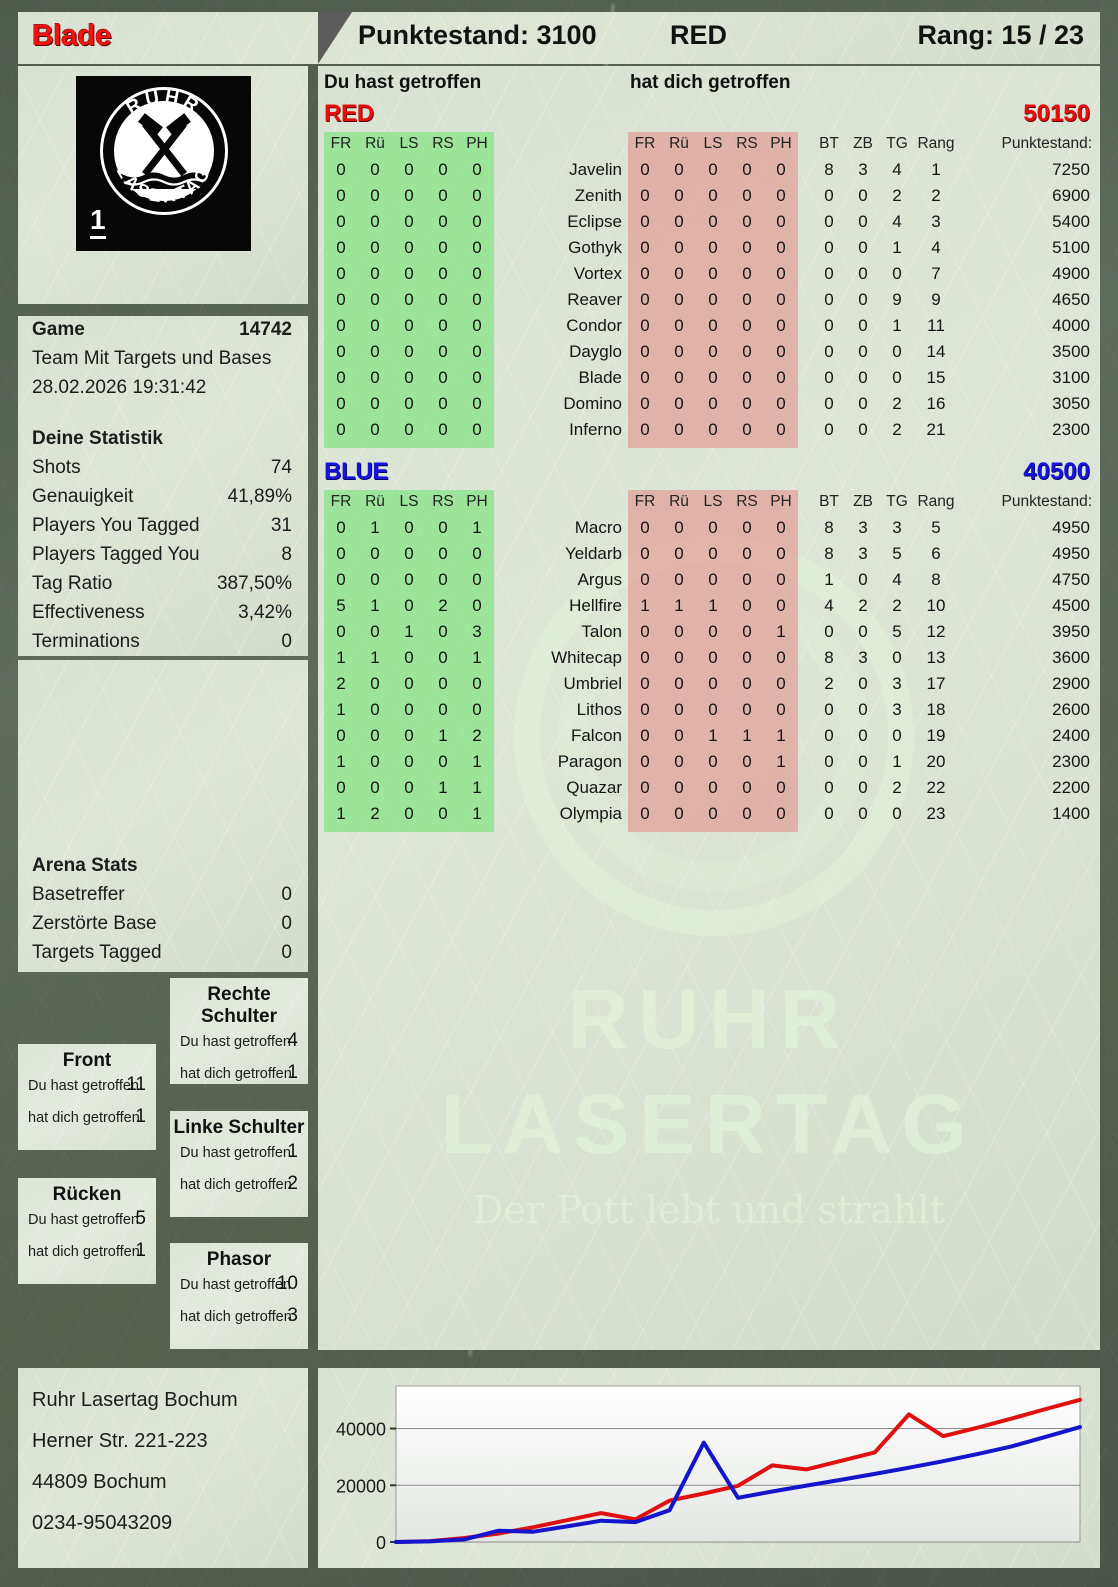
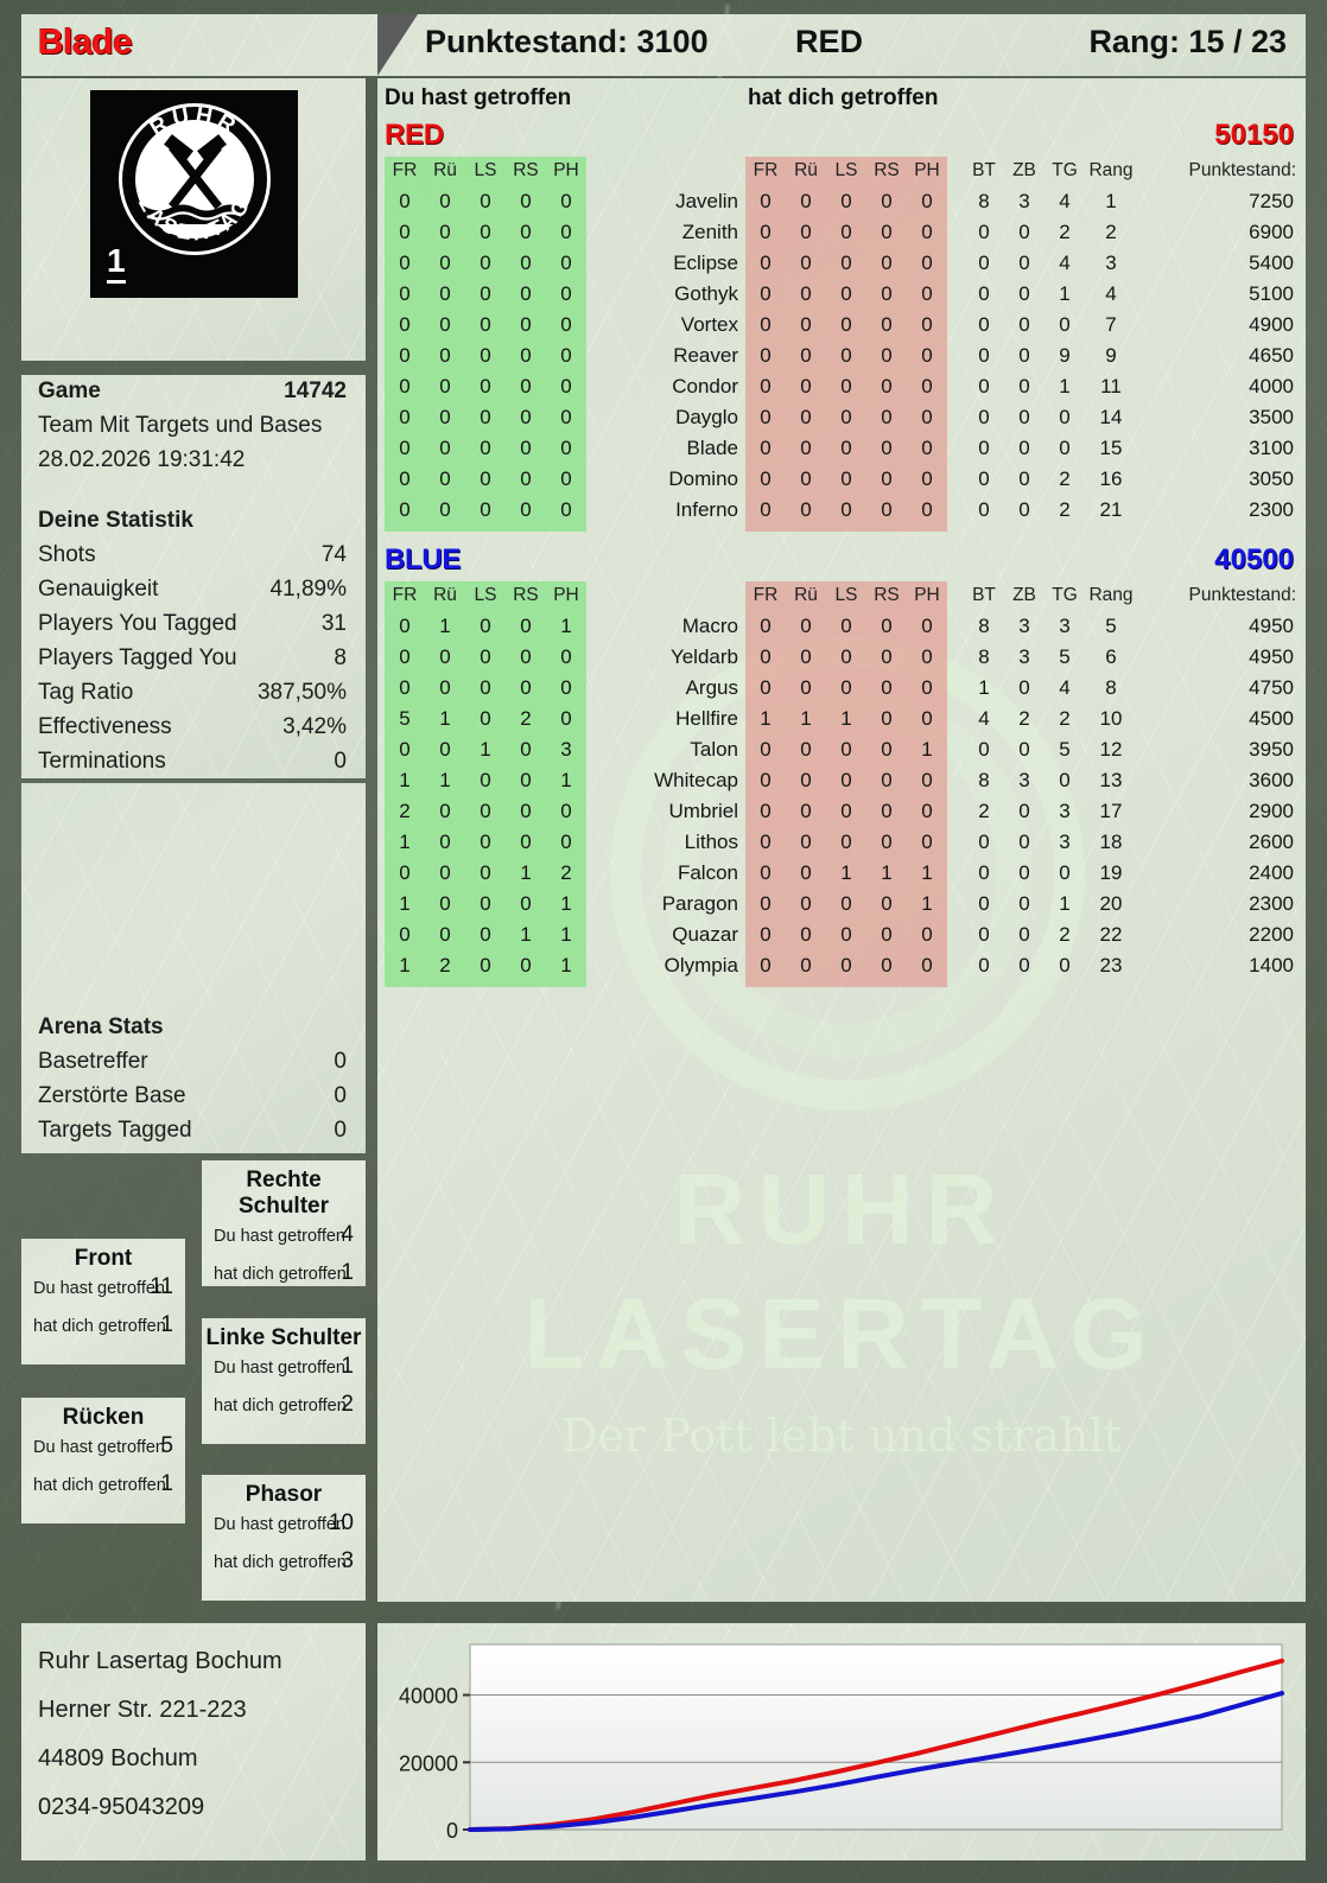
BLUE/3: 4000 -> 2000
RED/7: 8000 -> 12000
BLUE/7: 7000 -> 9000
BLUE/9: 35000 -> 13000
RED/11: 27000 -> 23000
RED/15: 45000 -> 34000
